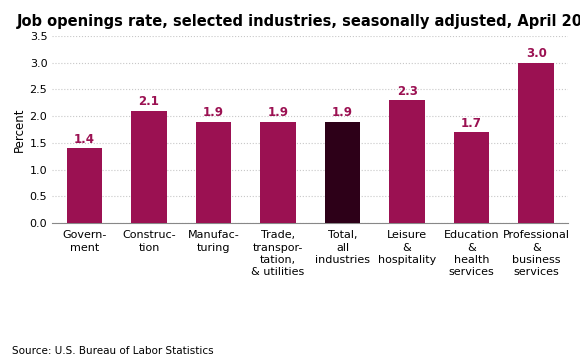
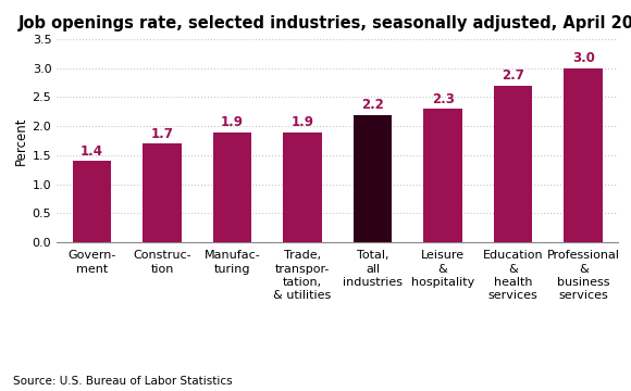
Construc- tion: 2.1 -> 1.7
Total, all industries: 1.9 -> 2.2
Education & health services: 1.7 -> 2.7
